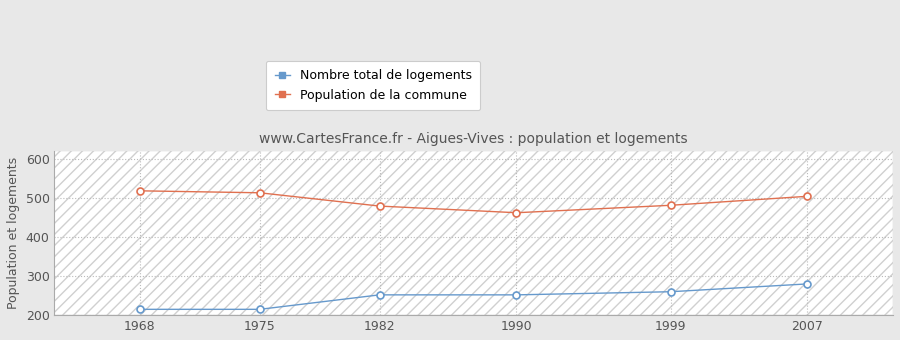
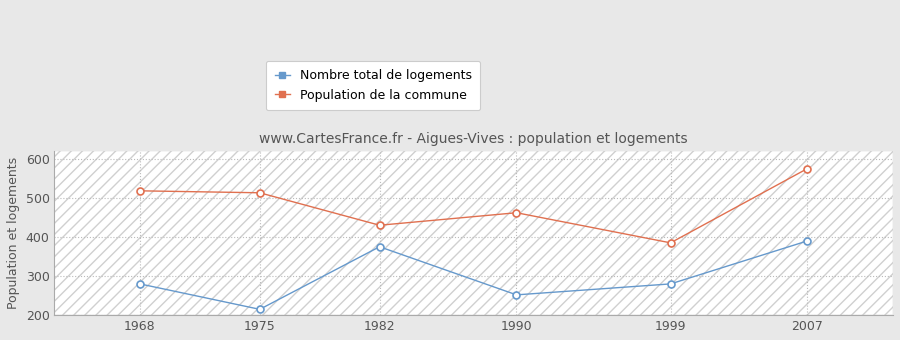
Nombre total de logements/1968: 215 -> 280
Nombre total de logements/1982: 252 -> 375
Population de la commune/1982: 479 -> 430
Nombre total de logements/1999: 260 -> 280
Population de la commune/1999: 481 -> 385
Nombre total de logements/2007: 280 -> 390
Population de la commune/2007: 504 -> 575
